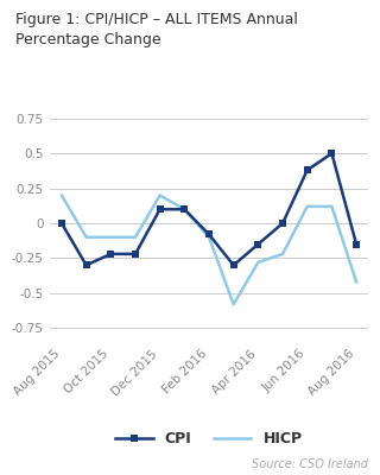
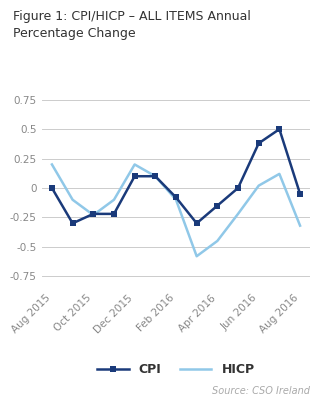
HICP/Oct 2015: -0.10 -> -0.23
HICP/Apr 2016: -0.28 -> -0.45
HICP/Jun 2016: 0.12 -> 0.02
CPI/Aug 2016: -0.15 -> -0.05
HICP/Aug 2016: -0.42 -> -0.32
